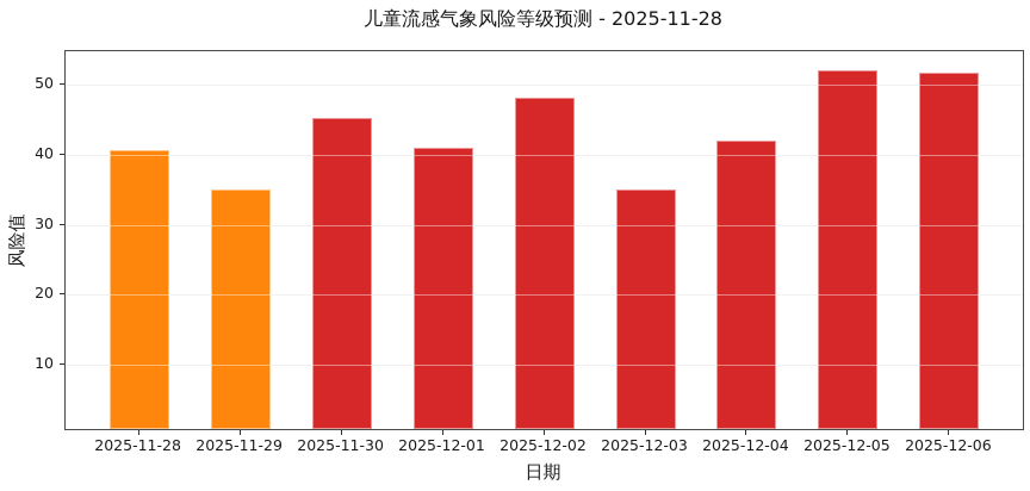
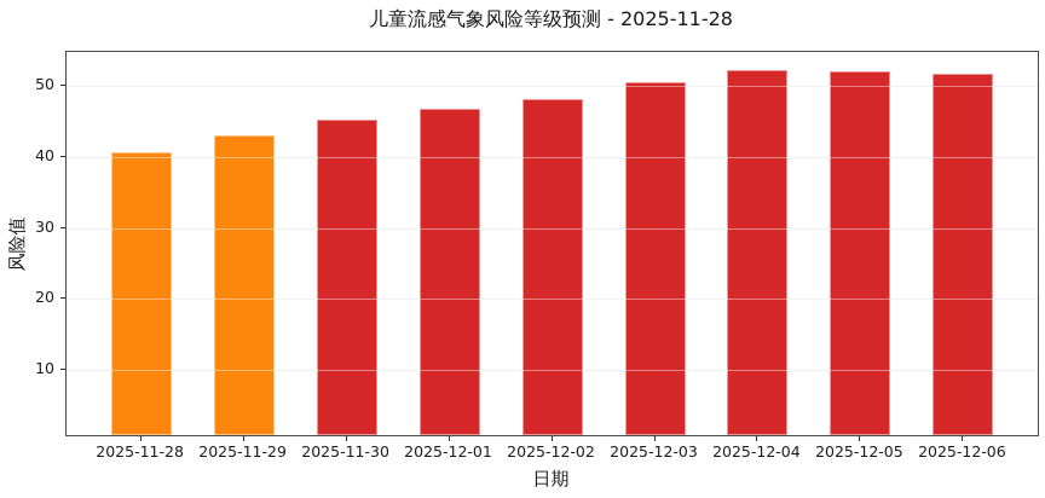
2025-11-29: 35 -> 43
2025-12-01: 41 -> 47
2025-12-03: 35 -> 51
2025-12-04: 42 -> 52
